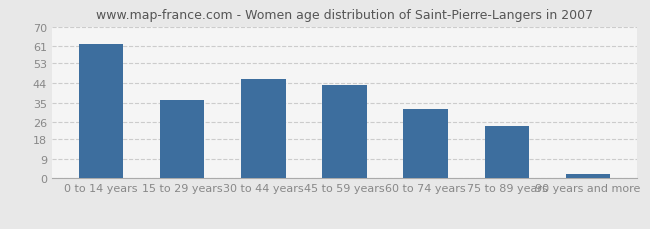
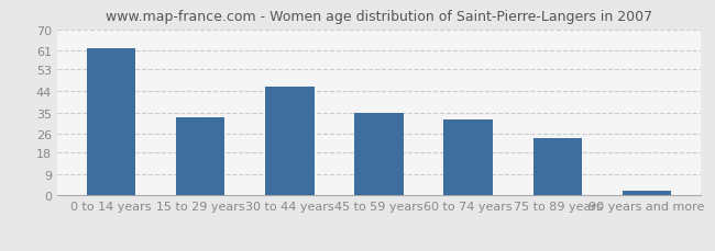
15 to 29 years: 36 -> 33
45 to 59 years: 43 -> 35
